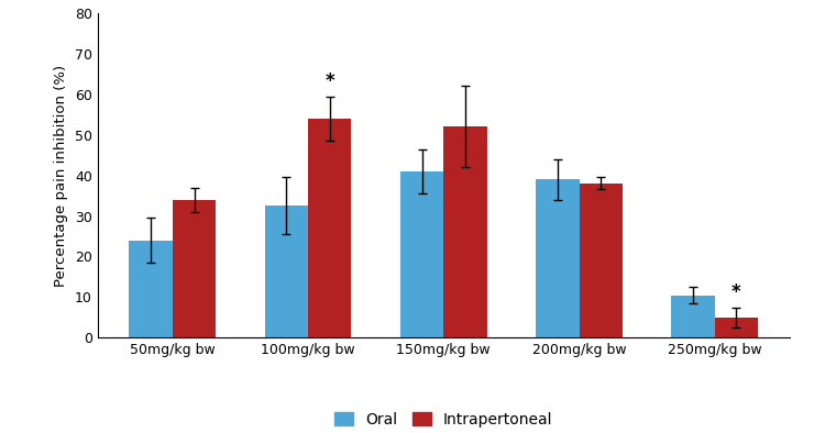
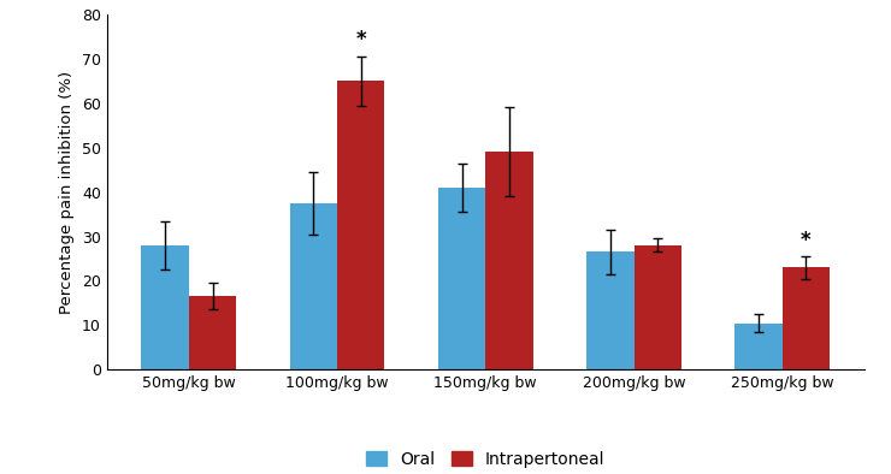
Oral/50mg/kg bw: 24.0 -> 28.0
Intrapertoneal/50mg/kg bw: 34.0 -> 16.5
Oral/100mg/kg bw: 32.5 -> 37.5
Intrapertoneal/100mg/kg bw: 54.0 -> 65.0
Intrapertoneal/150mg/kg bw: 52.0 -> 49.0
Oral/200mg/kg bw: 39.0 -> 26.5
Intrapertoneal/200mg/kg bw: 38.0 -> 28.0
Intrapertoneal/250mg/kg bw: 5.0 -> 23.0
